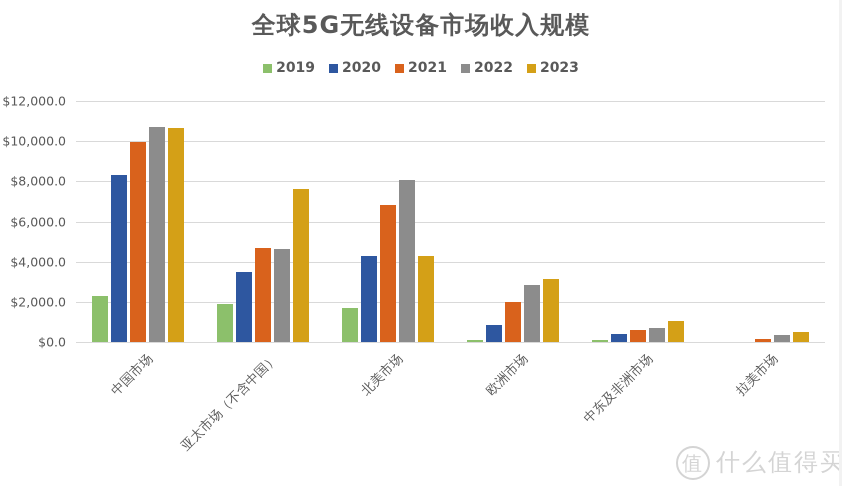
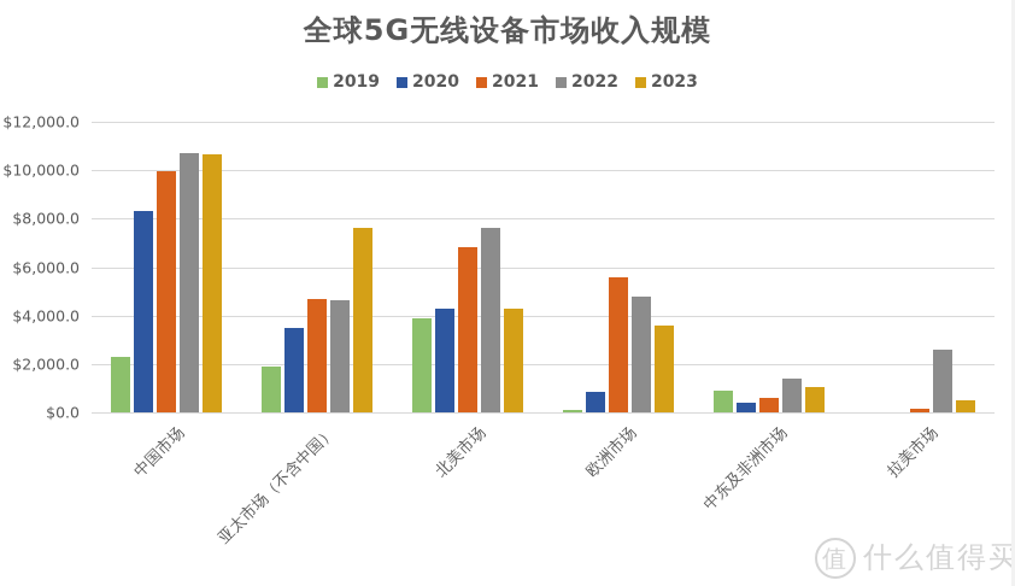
2019/北美市场: $1700 -> $3900
2022/北美市场: $8100 -> $7600
2021/欧洲市场: $2000 -> $5600
2022/欧洲市场: $2800 -> $4800
2023/欧洲市场: $3100 -> $3600
2019/中东及非洲市场: $100 -> $900
2022/中东及非洲市场: $700 -> $1400
2022/拉美市场: $300 -> $2600
